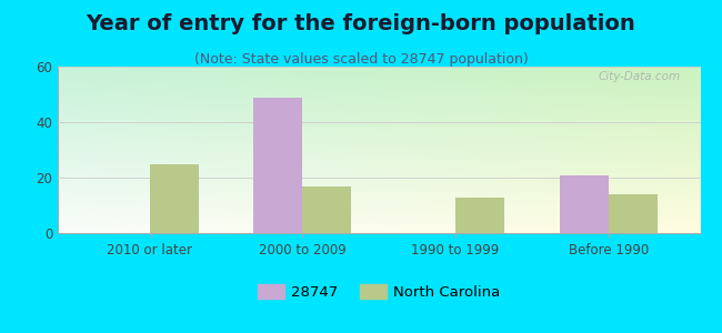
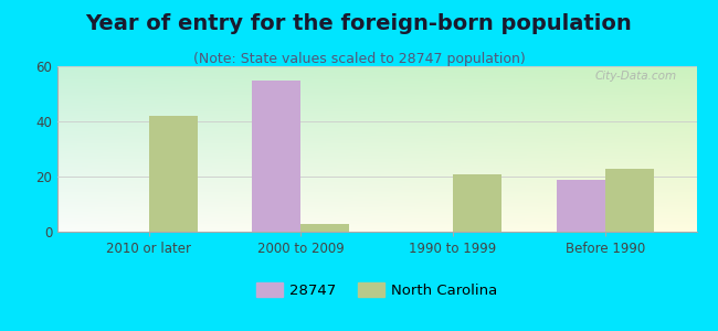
North Carolina/2010 or later: 25 -> 42
28747/2000 to 2009: 49 -> 55
North Carolina/2000 to 2009: 17 -> 3
North Carolina/1990 to 1999: 13 -> 21
28747/Before 1990: 21 -> 19
North Carolina/Before 1990: 14 -> 23
